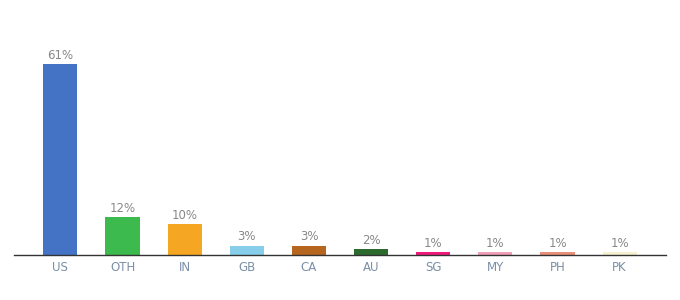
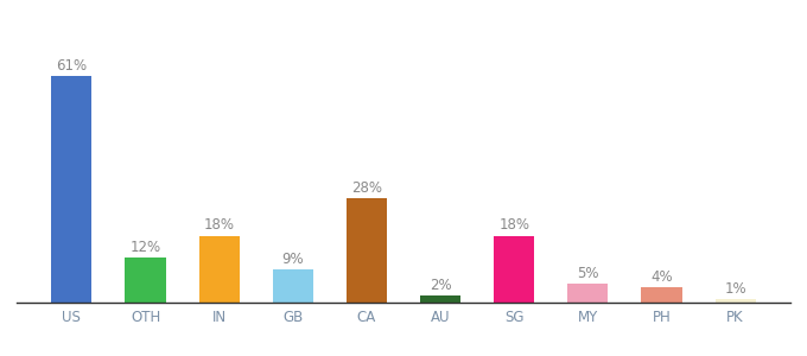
IN: 10% -> 18%
GB: 3% -> 9%
CA: 3% -> 28%
SG: 1% -> 18%
MY: 1% -> 5%
PH: 1% -> 4%
